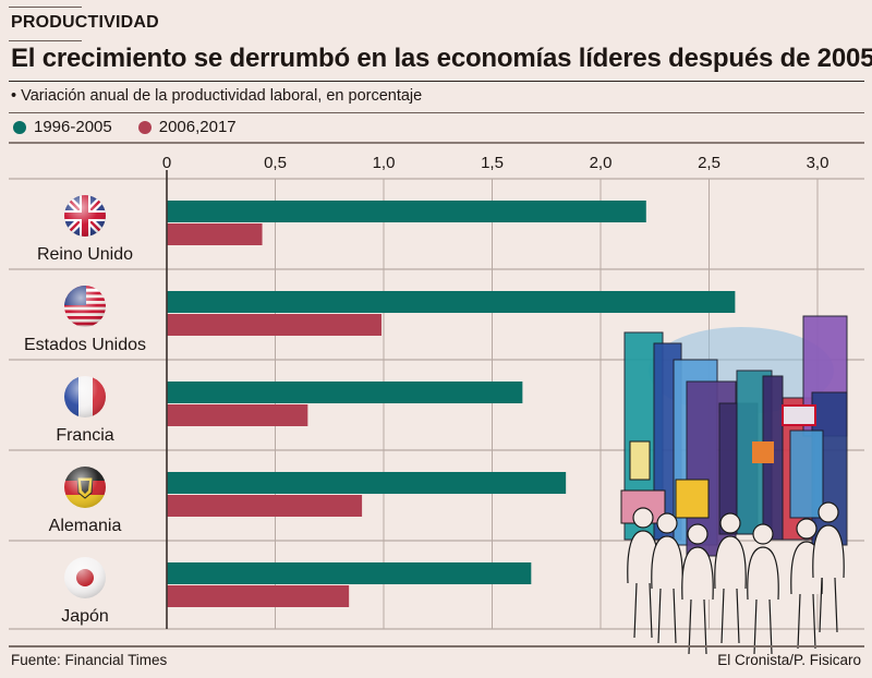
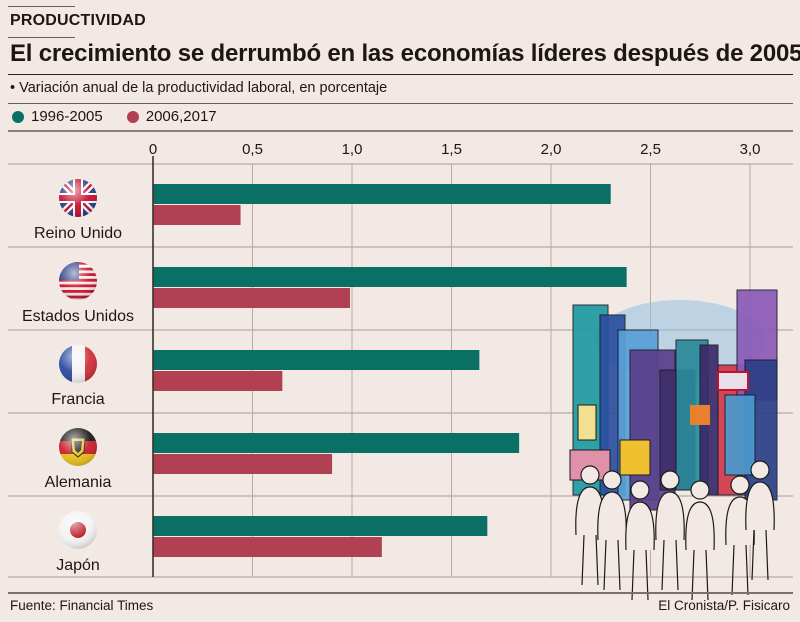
1996-2005/Reino Unido: 2,21 -> 2,30
1996-2005/Estados Unidos: 2,62 -> 2,38
2006,2017/Japón: 0,84 -> 1,15
